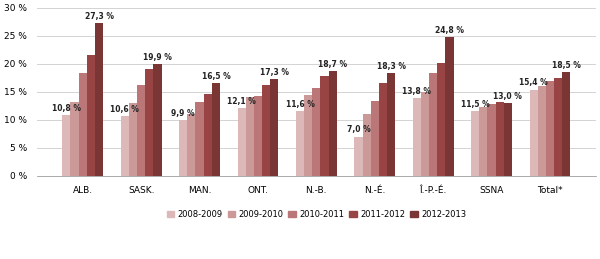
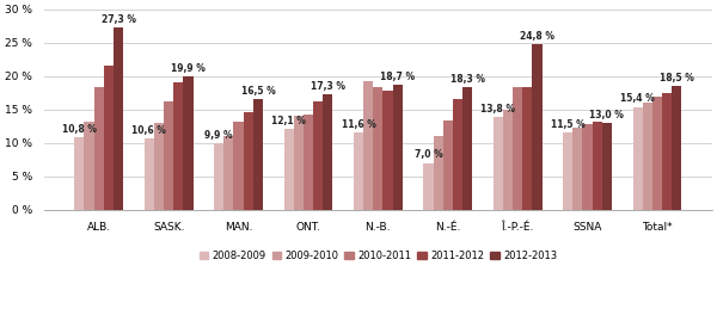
2009-2010/N.-B.: 14.5 % -> 19.2 %
2010-2011/N.-B.: 15.6 % -> 18.4 %
2011-2012/Î.-P.-É.: 20.2 % -> 18.4 %
